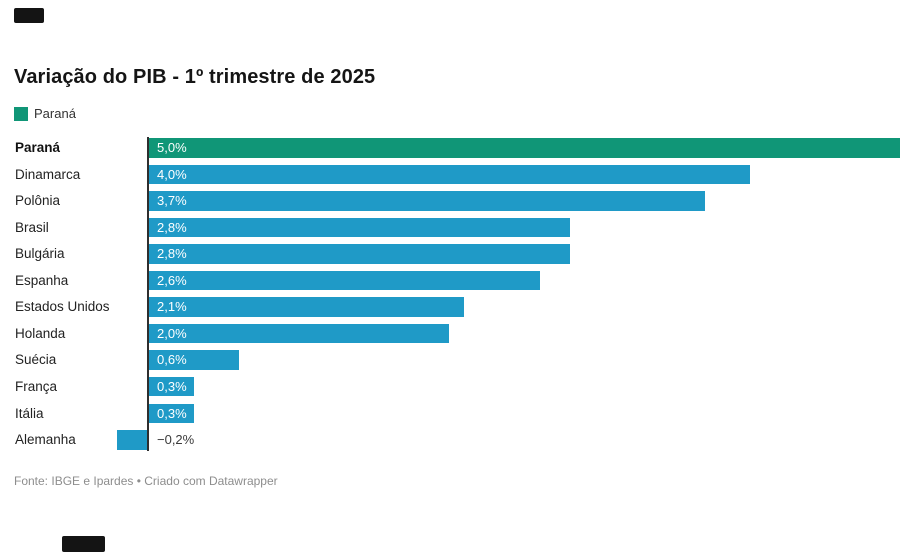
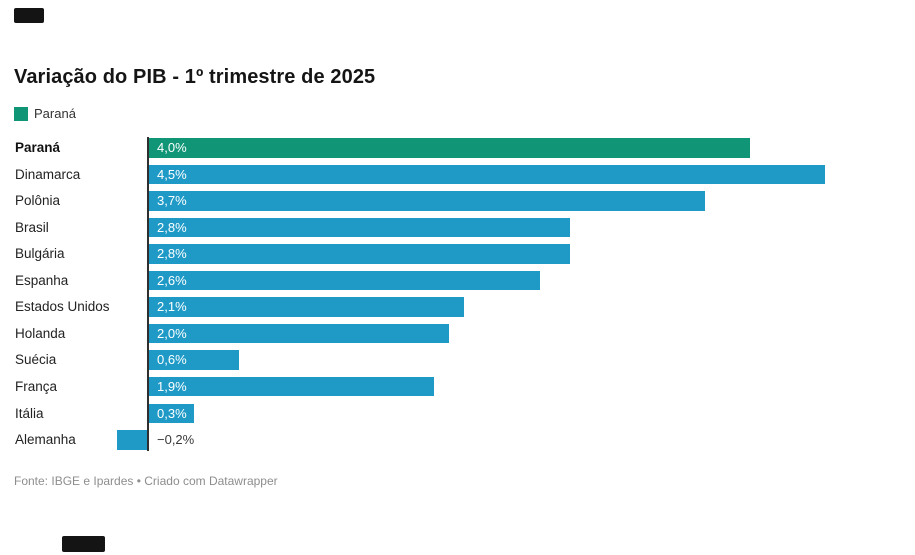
Paraná: 5,0% -> 4,0%
Dinamarca: 4,0% -> 4,5%
França: 0,3% -> 1,9%
